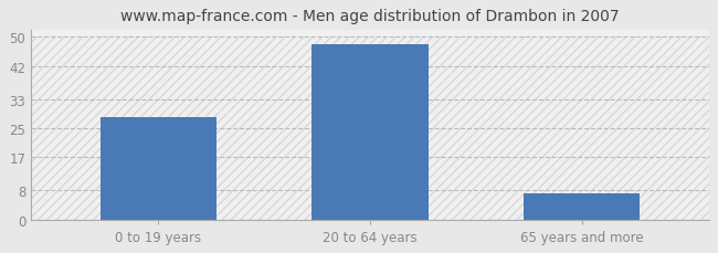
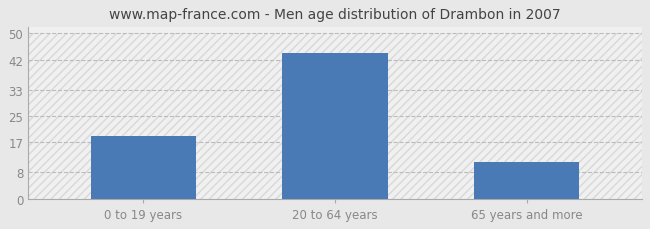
0 to 19 years: 28 -> 19
20 to 64 years: 48 -> 44
65 years and more: 7 -> 11
